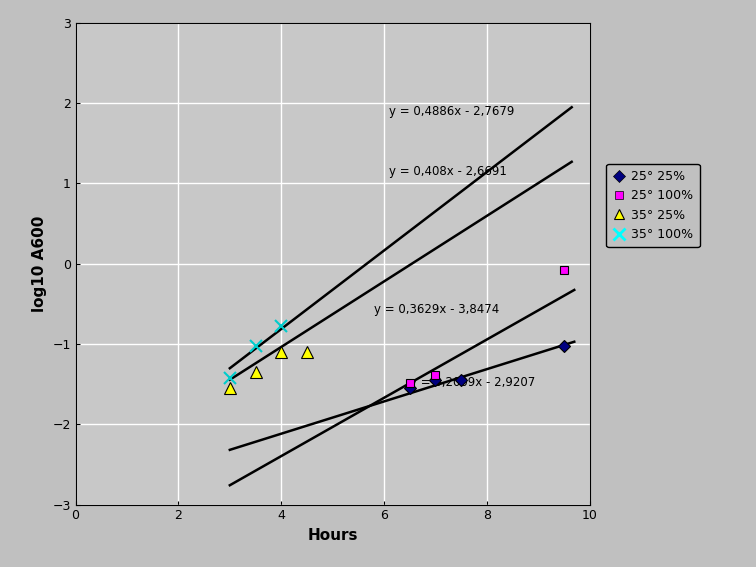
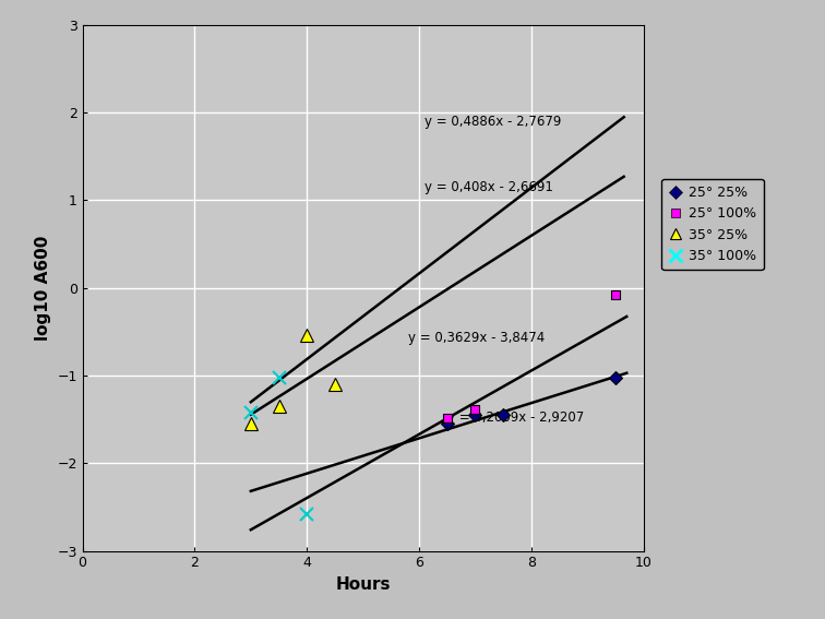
35° 25%/4: -1.10 -> -0.54
35° 100%/4: -0.78 -> -2.58
